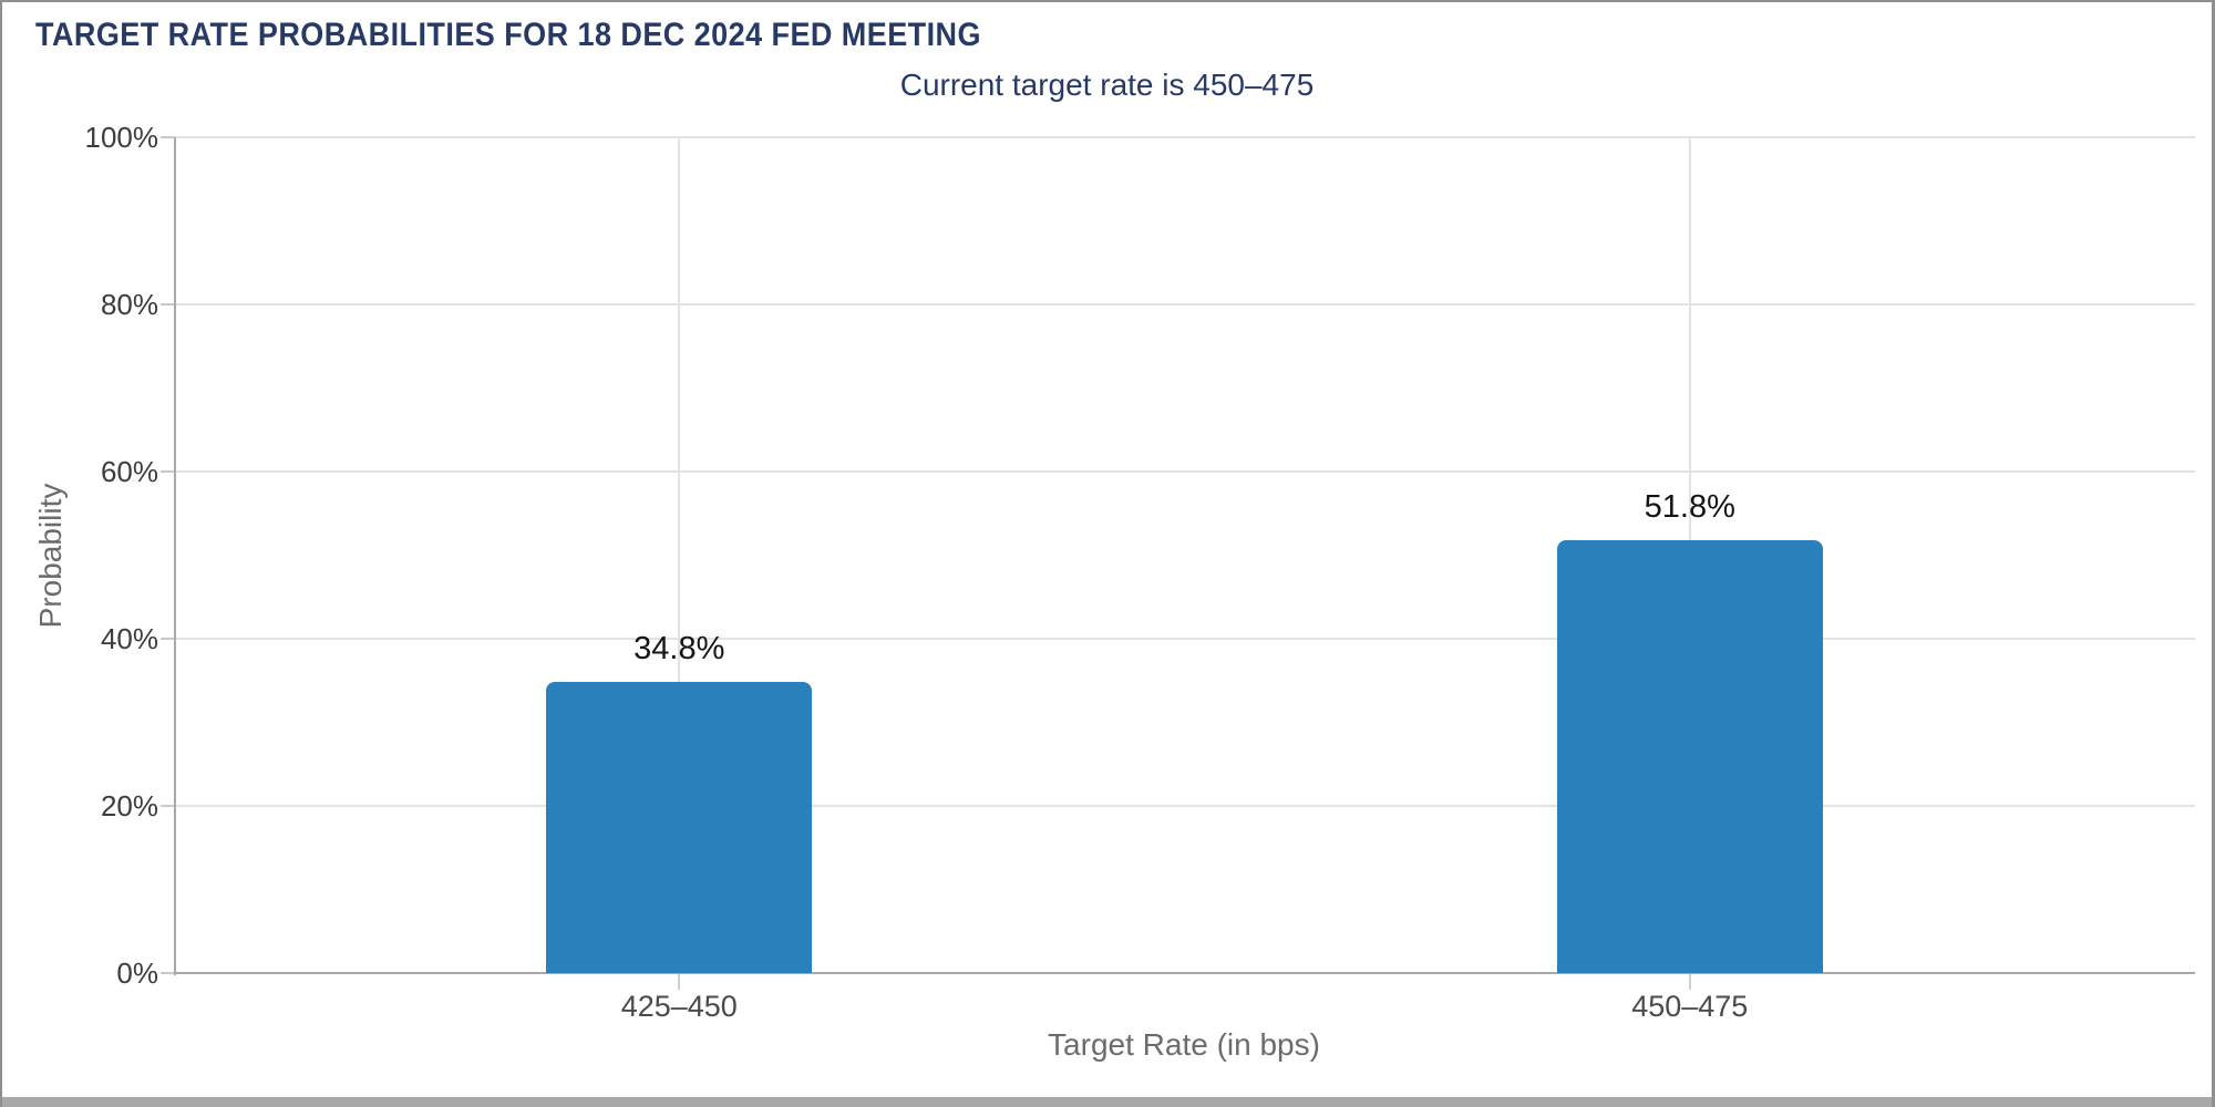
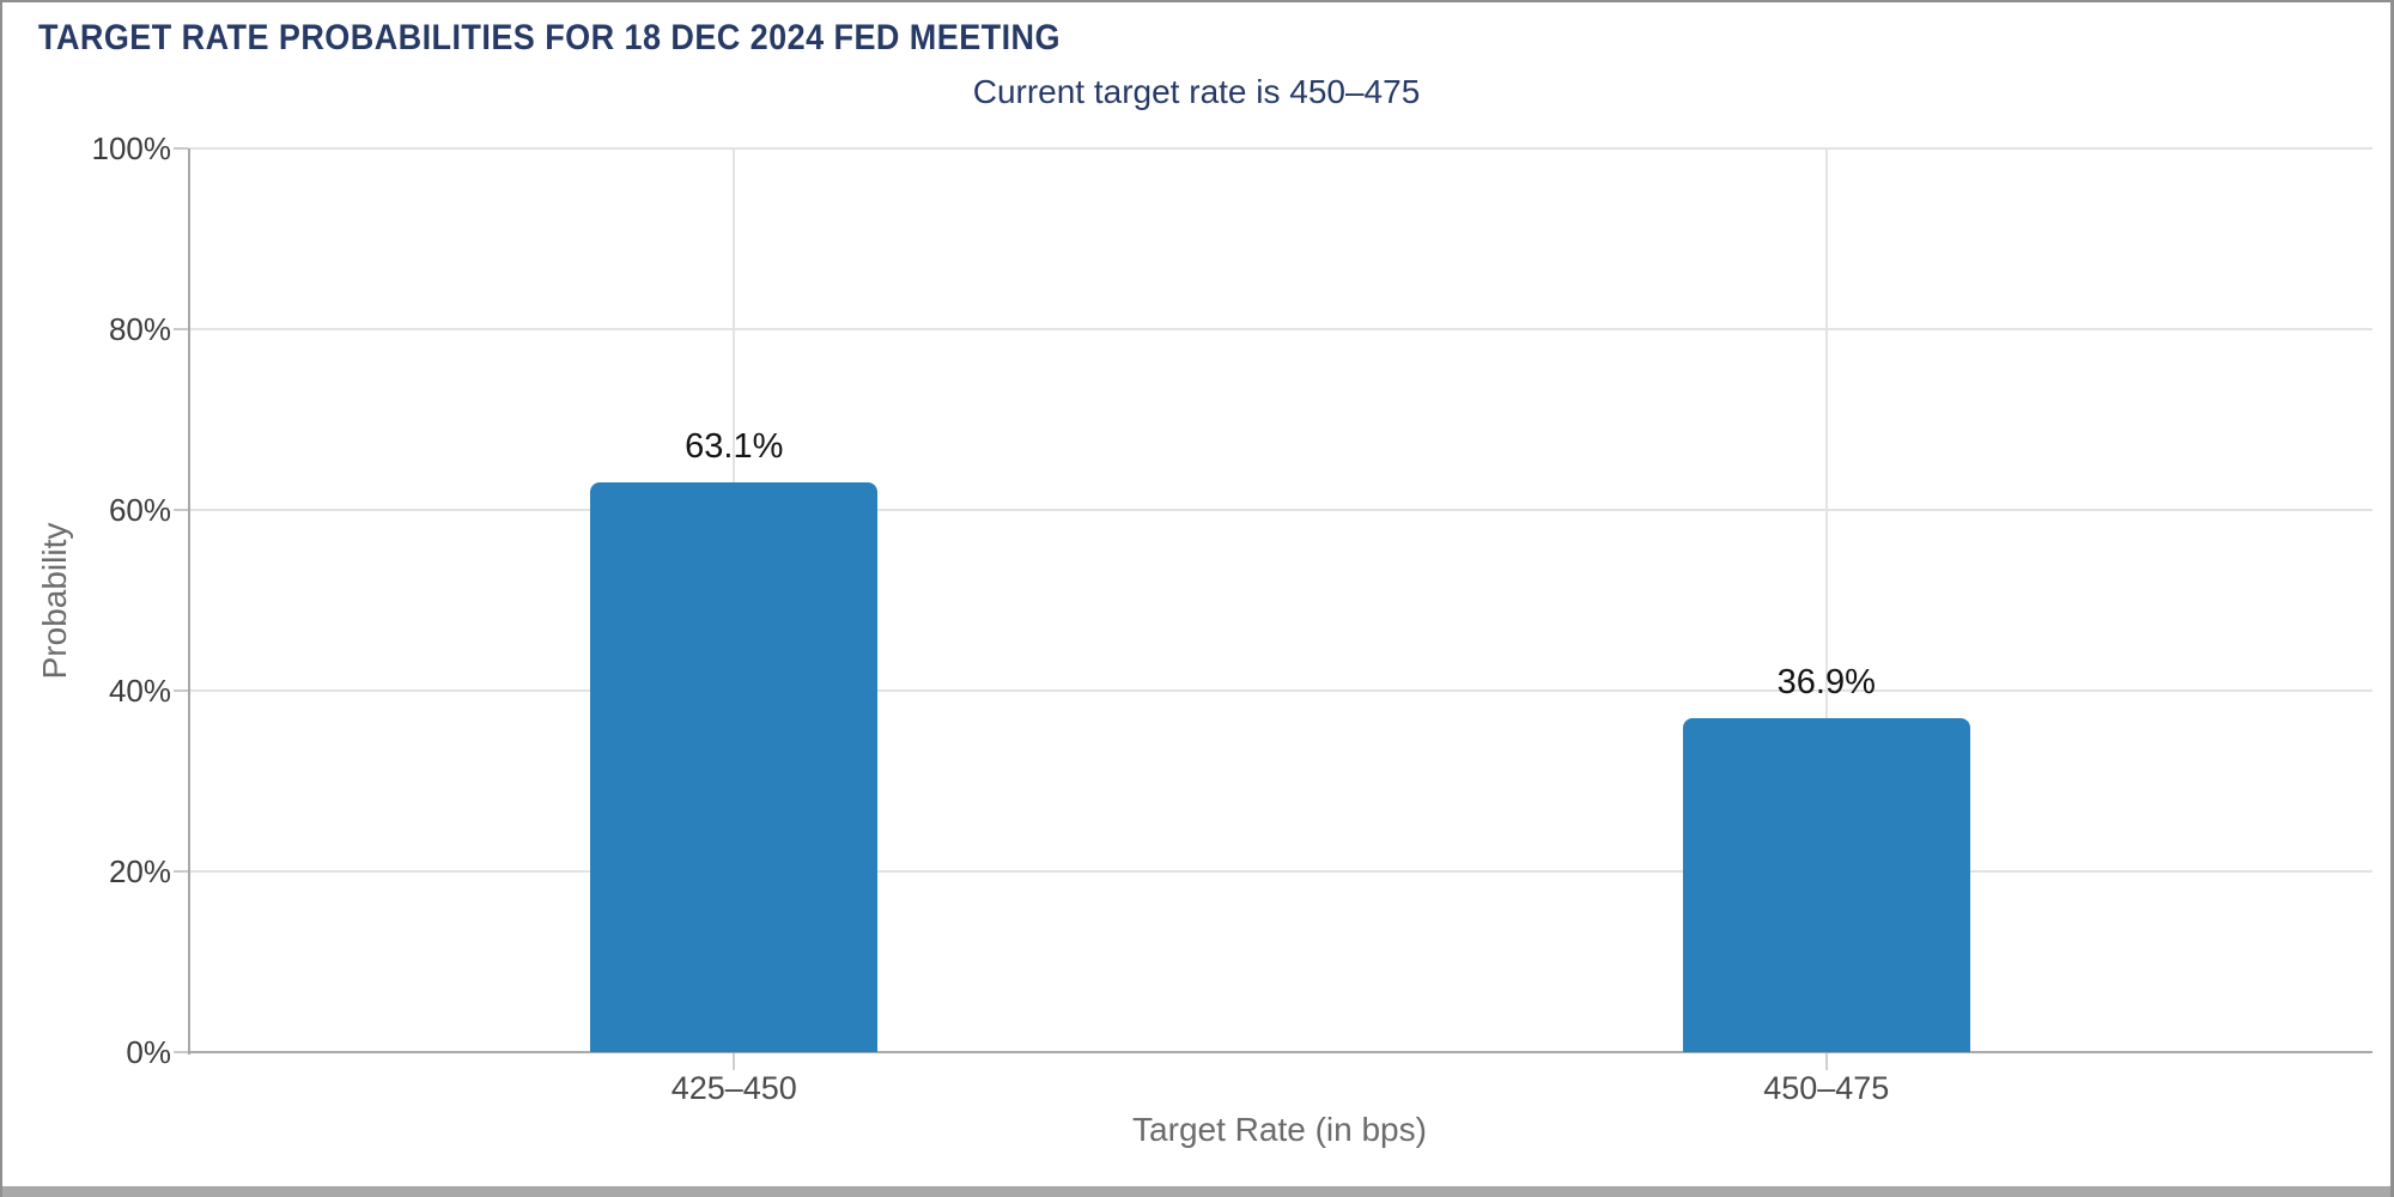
425–450: 34.8% -> 63.1%
450–475: 51.8% -> 36.9%
